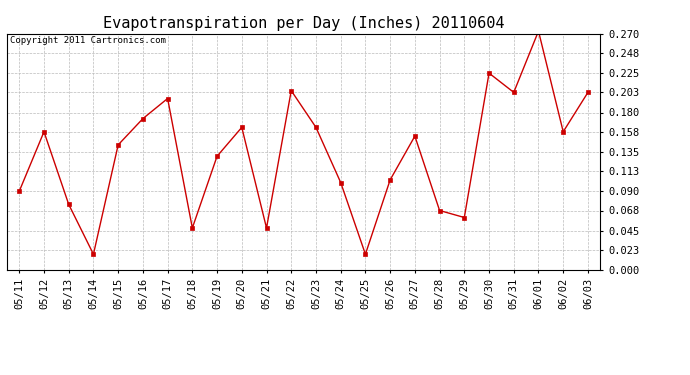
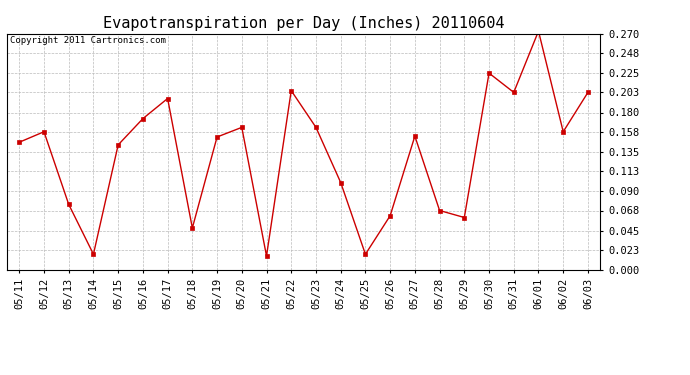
05/11: 0.090 -> 0.146
05/19: 0.130 -> 0.152
05/21: 0.048 -> 0.016
05/26: 0.103 -> 0.062
